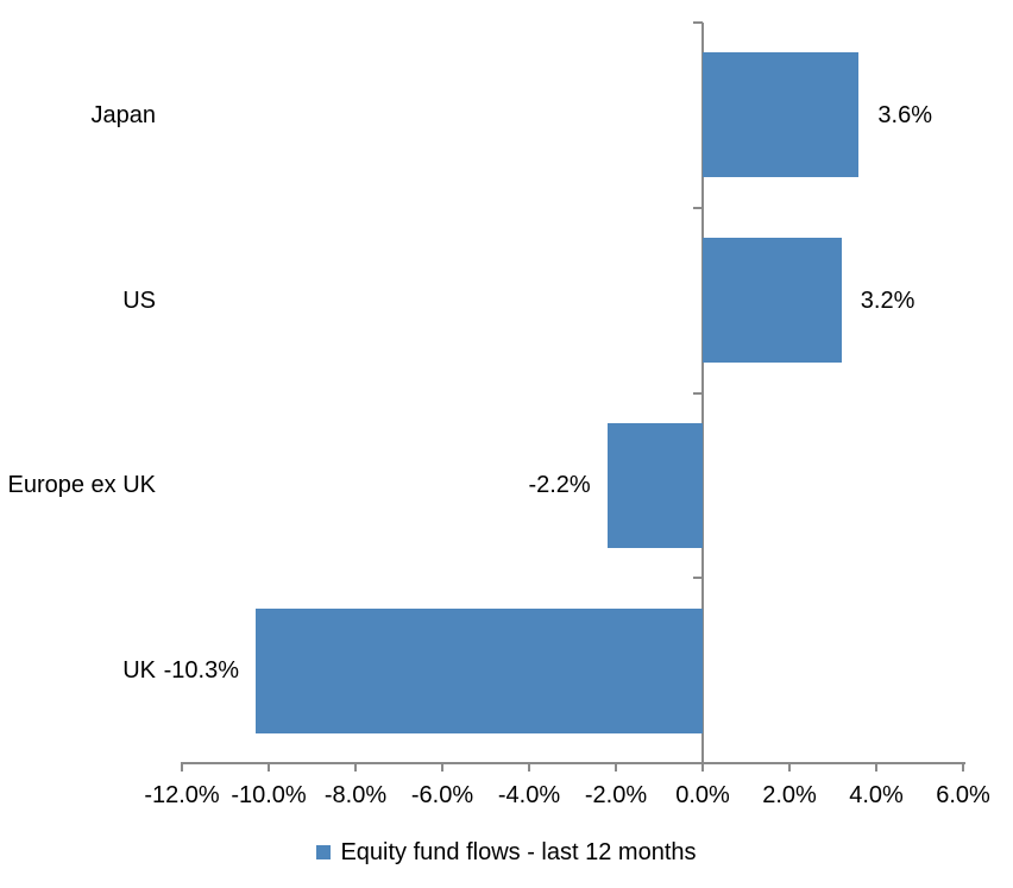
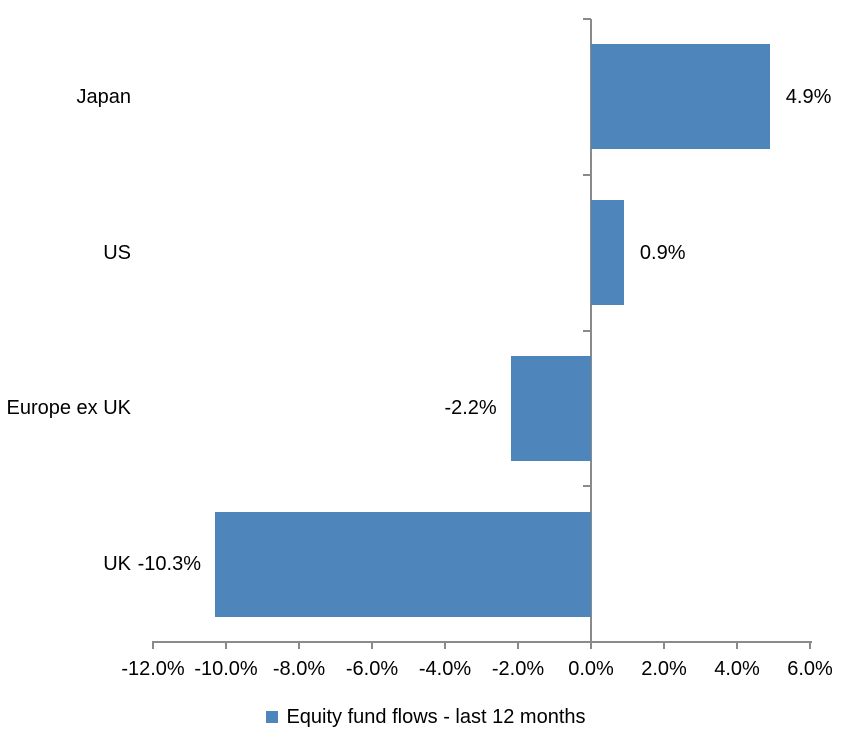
Japan: 3.6% -> 4.9%
US: 3.2% -> 0.9%
